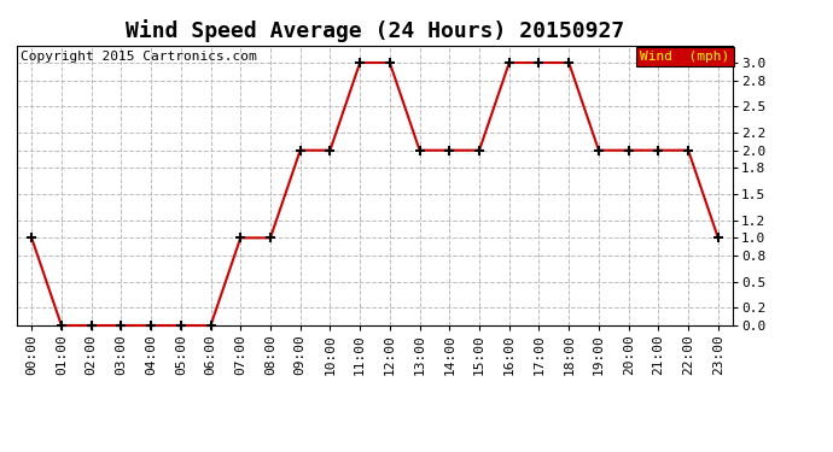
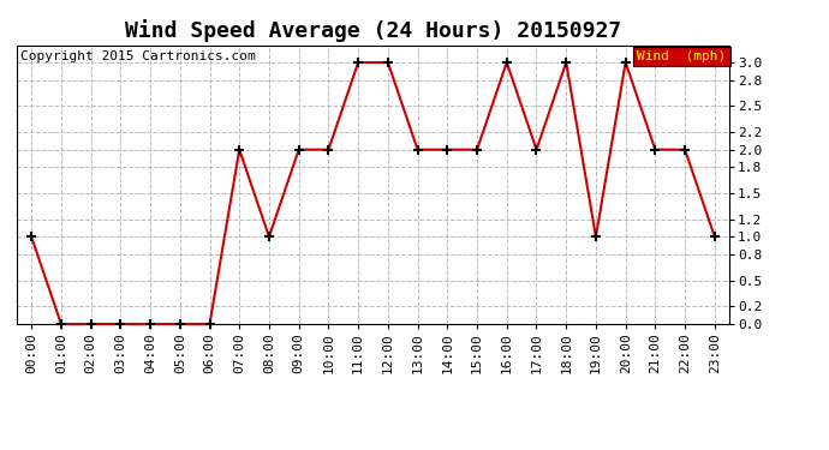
07:00: 1 -> 2
17:00: 3 -> 2
19:00: 2 -> 1
20:00: 2 -> 3
